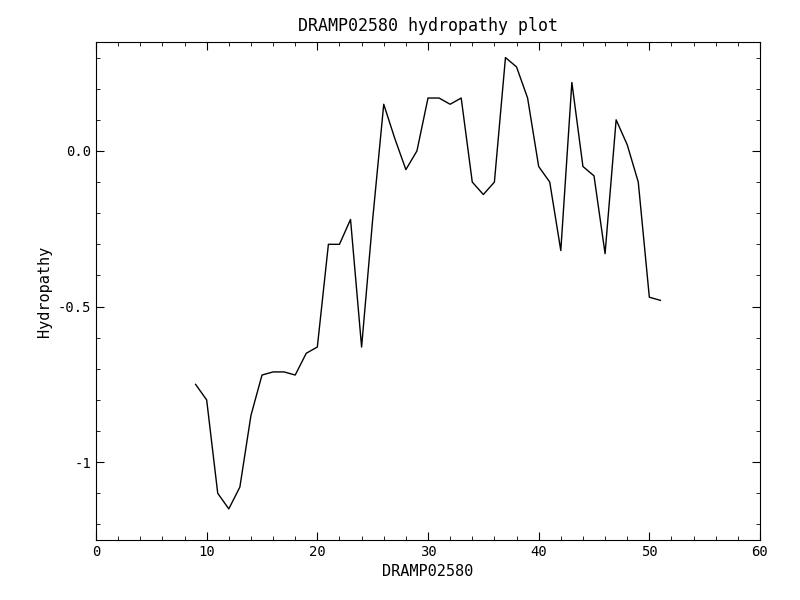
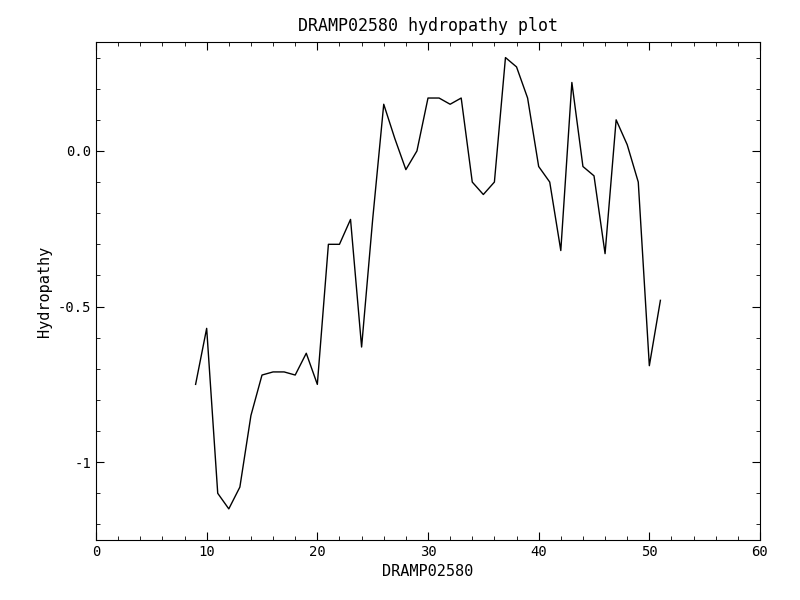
10: -0.80 -> -0.57
20: -0.63 -> -0.75
50: -0.47 -> -0.69
